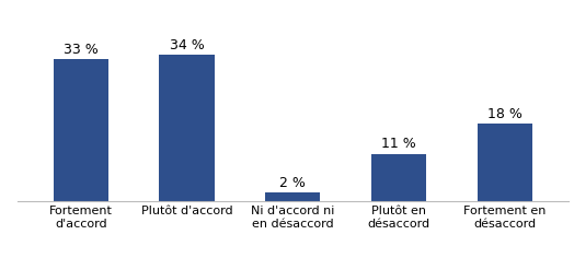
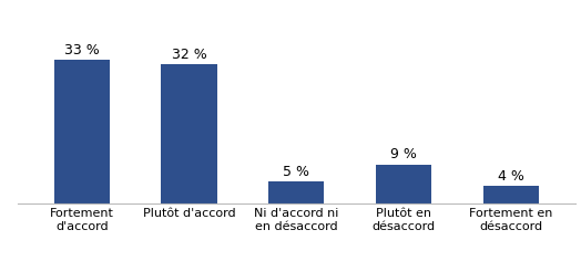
Plutôt d'accord: 34 -> 32
Ni d'accord ni en désaccord: 2 -> 5
Plutôt en désaccord: 11 -> 9
Fortement en désaccord: 18 -> 4
